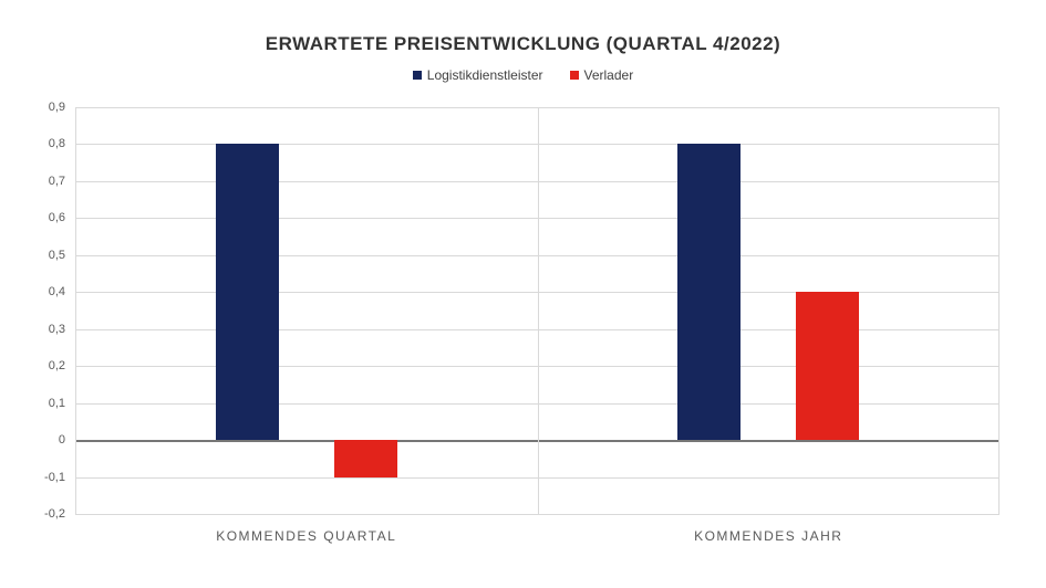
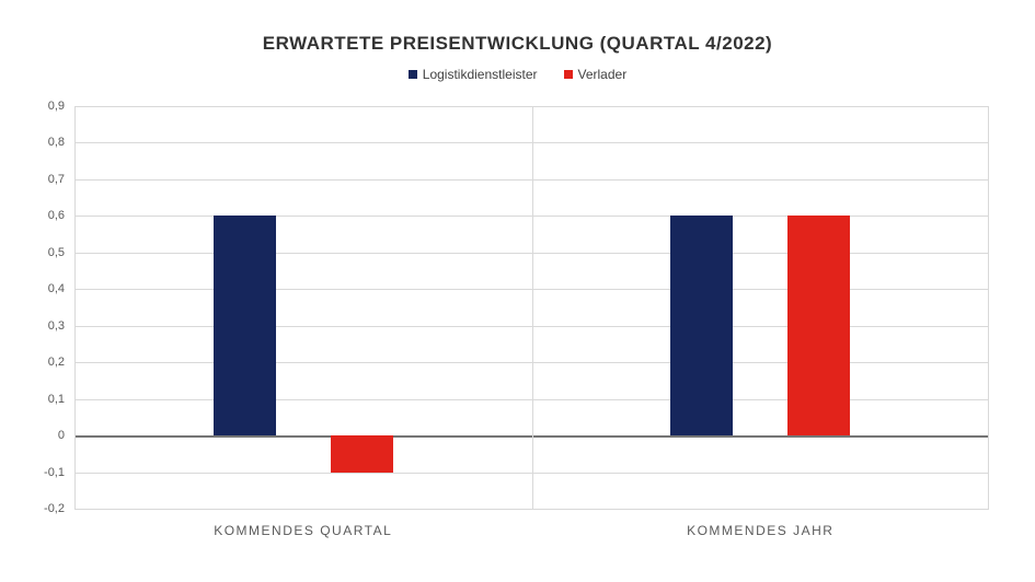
Logistikdienstleister/KOMMENDES QUARTAL: 0,8 -> 0,6
Logistikdienstleister/KOMMENDES JAHR: 0,8 -> 0,6
Verlader/KOMMENDES JAHR: 0,4 -> 0,6
